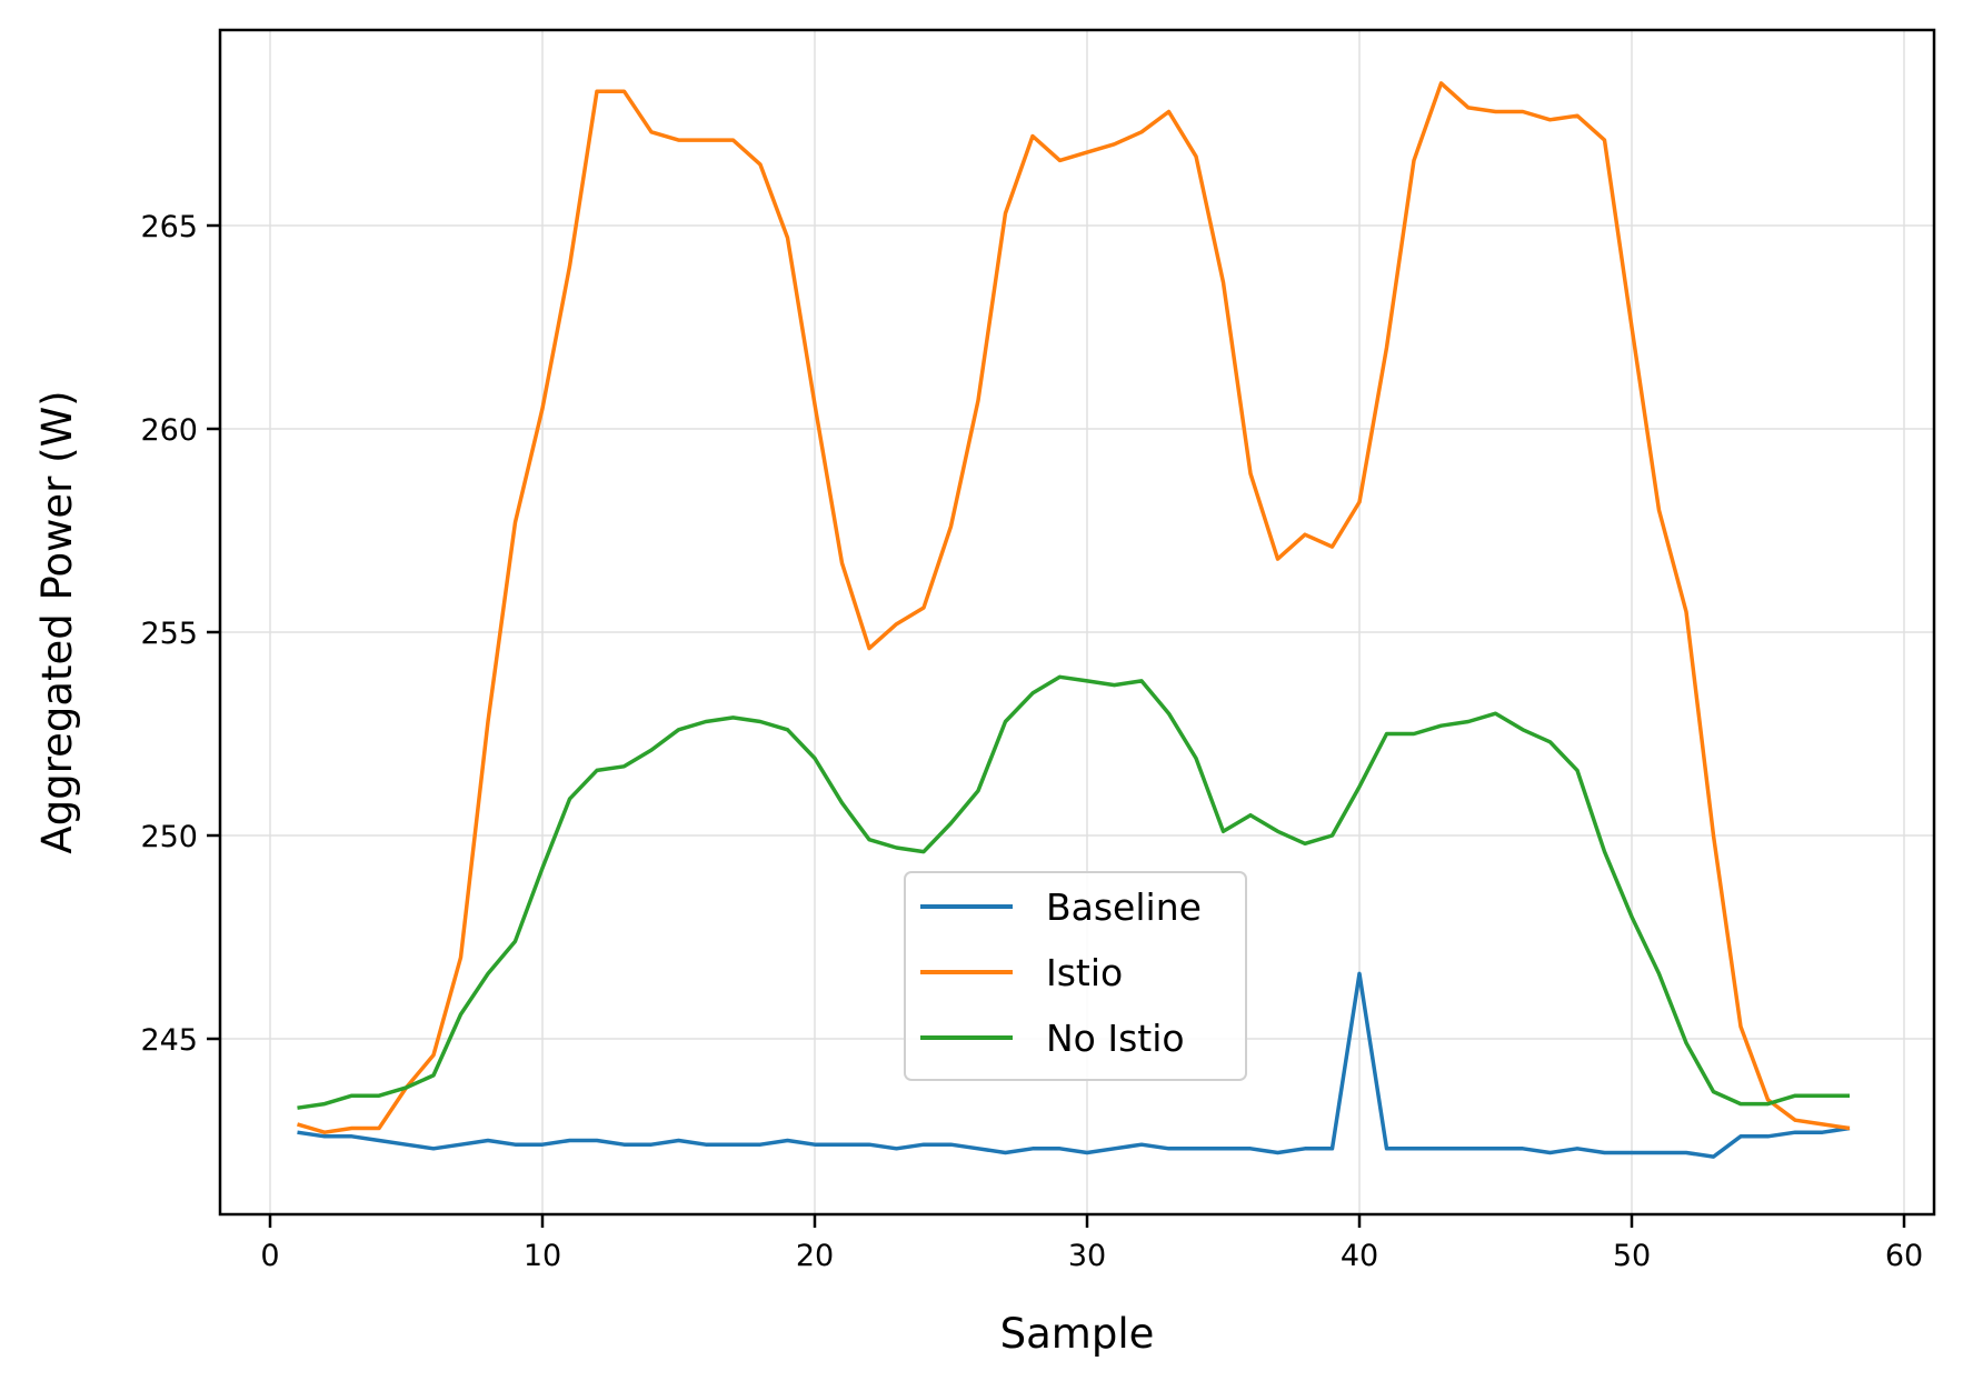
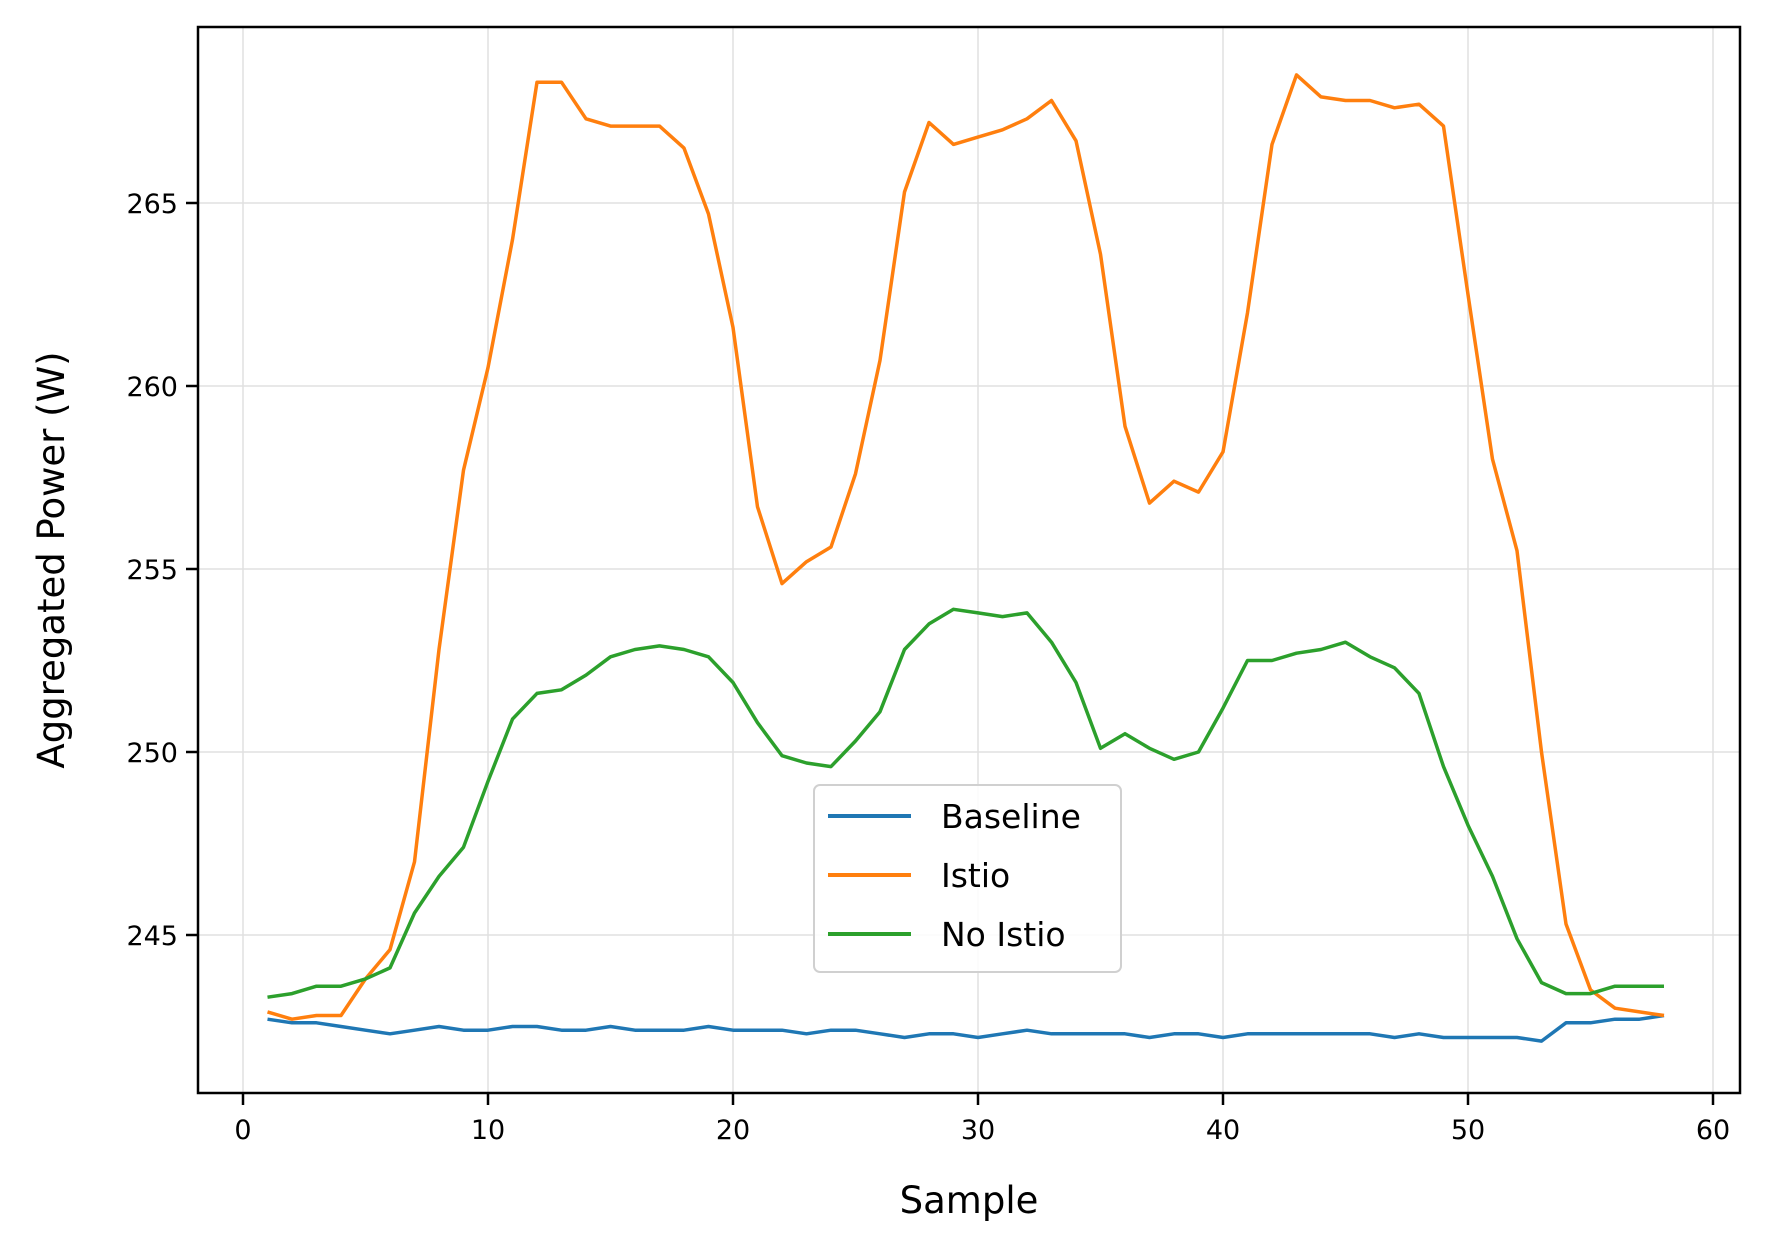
Istio/20: 260.6 -> 261.6
Baseline/40: 246.6 -> 242.2
